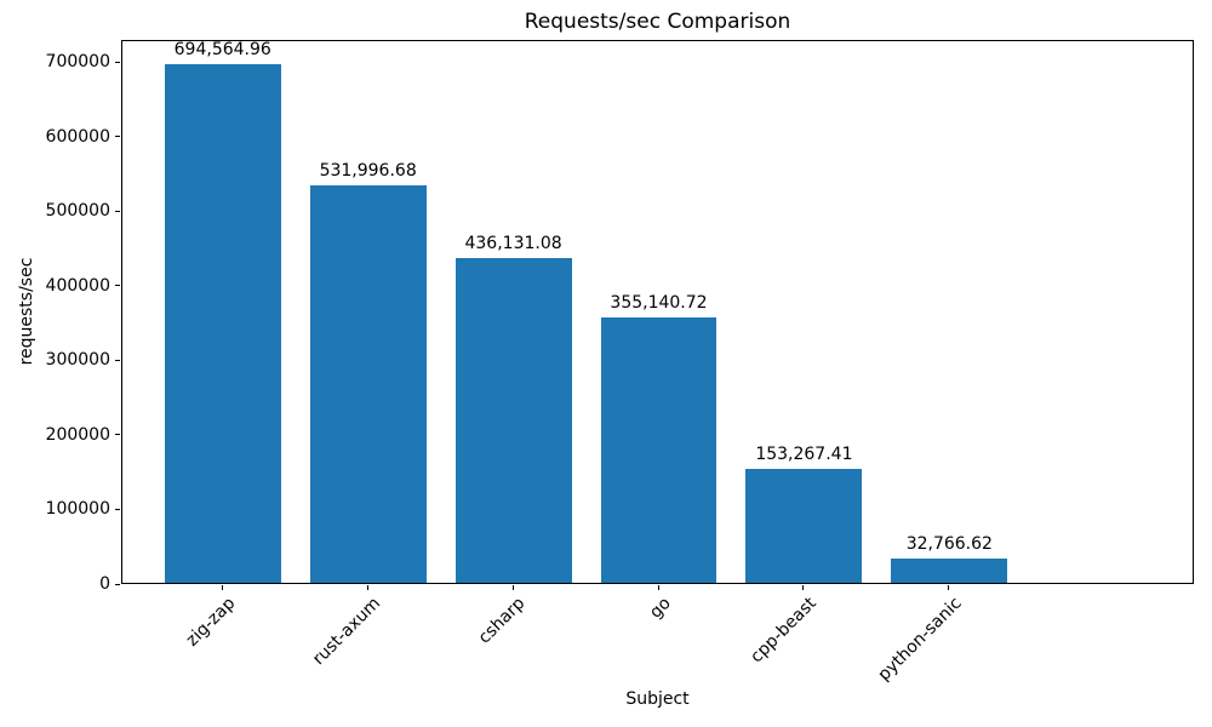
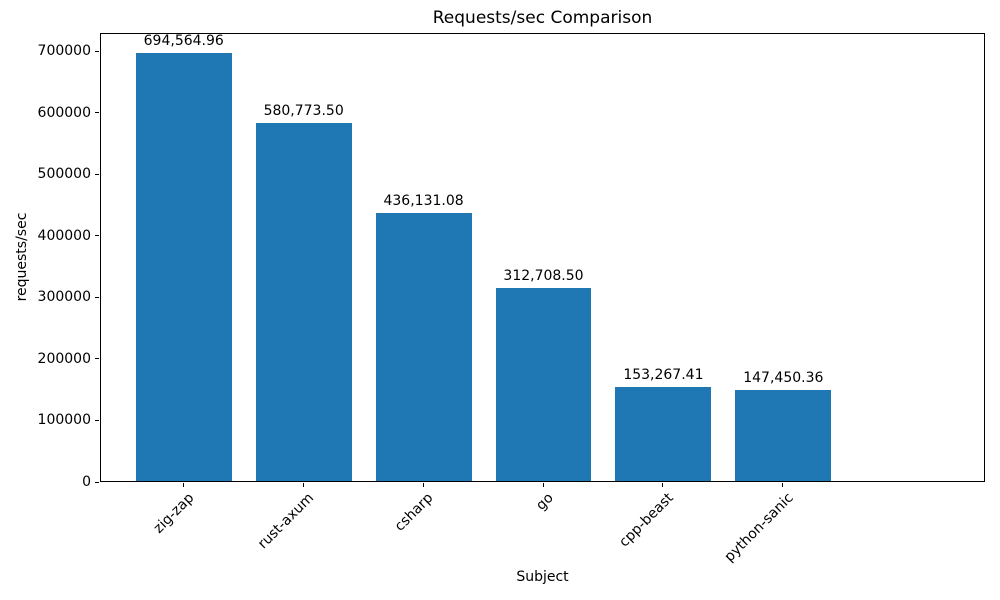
rust-axum: 531,996.68 -> 580,773.50
go: 355,140.72 -> 312,708.50
python-sanic: 32,766.62 -> 147,450.36
